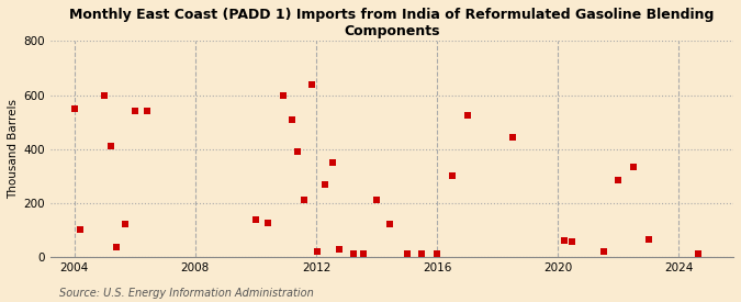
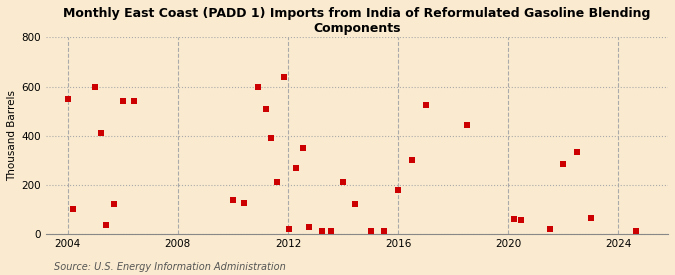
2016: 10 -> 180
